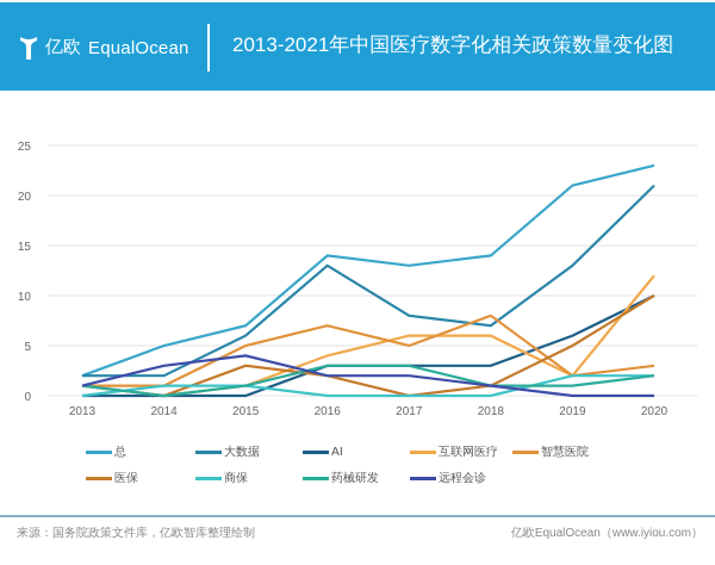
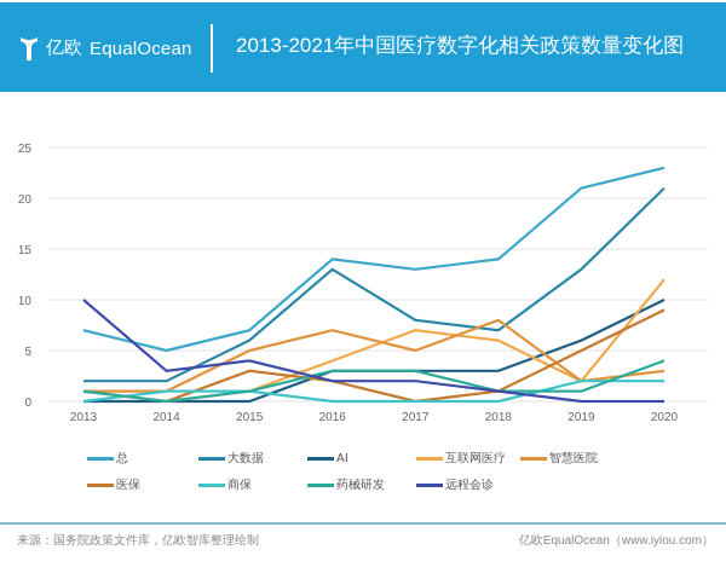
总/2013: 2 -> 7
远程会诊/2013: 1 -> 10
互联网医疗/2017: 6 -> 7
医保/2020: 10 -> 9
药械研发/2020: 2 -> 4
